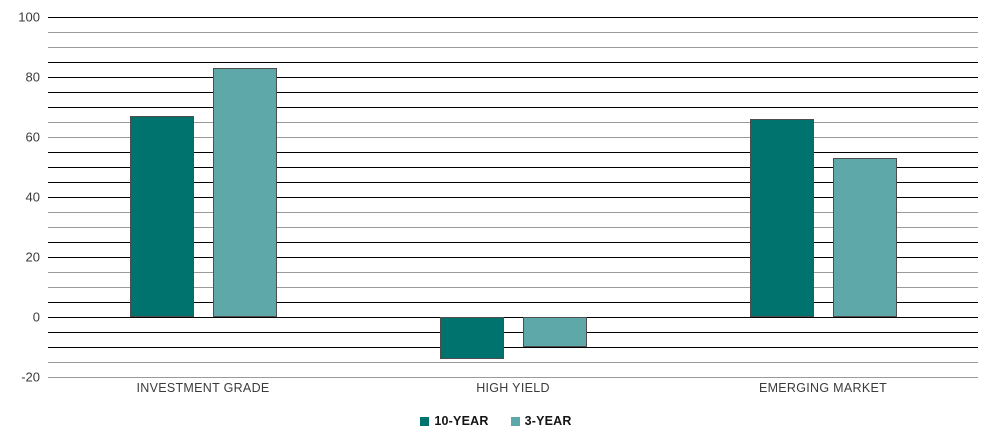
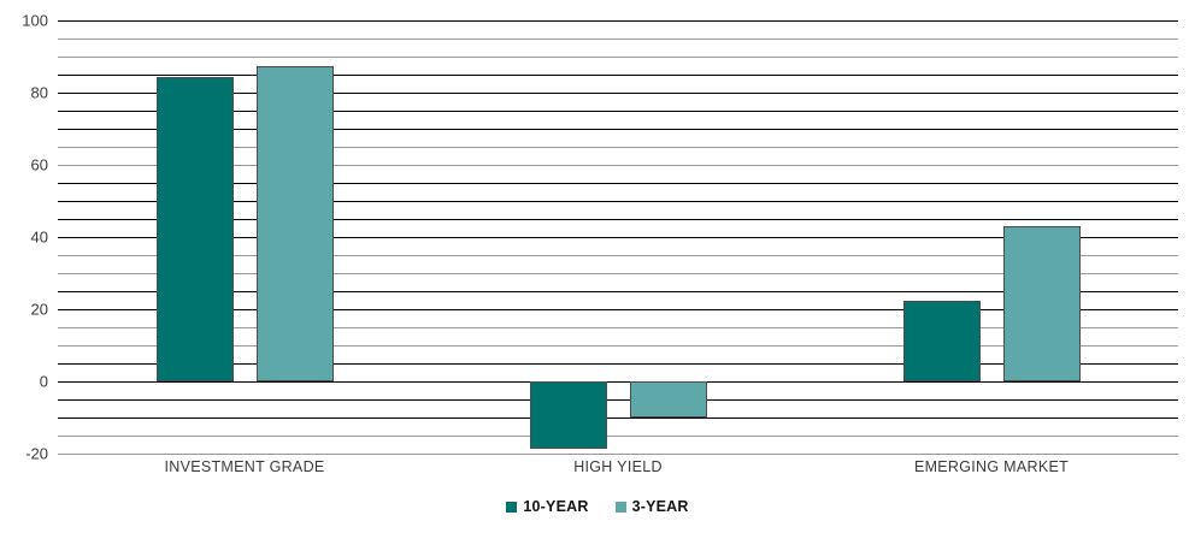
10-YEAR/INVESTMENT GRADE: 67 -> 84
3-YEAR/INVESTMENT GRADE: 83 -> 88
10-YEAR/HIGH YIELD: -14 -> -18
10-YEAR/EMERGING MARKET: 66 -> 22
3-YEAR/EMERGING MARKET: 53 -> 43
